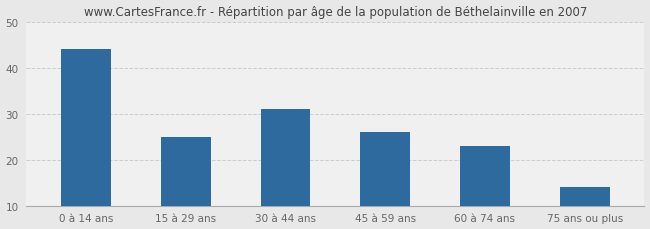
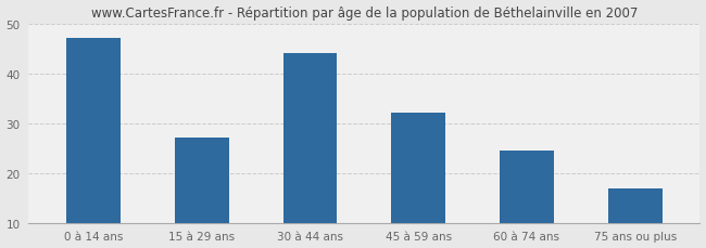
0 à 14 ans: 44.0 -> 47.0
15 à 29 ans: 25.0 -> 27.0
30 à 44 ans: 31.0 -> 44.0
45 à 59 ans: 26.0 -> 32.0
60 à 74 ans: 23.0 -> 24.5
75 ans ou plus: 14.0 -> 17.0
